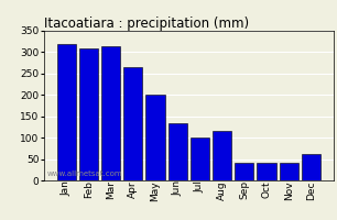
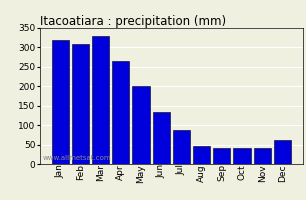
Mar: 315 -> 330
Jul: 100 -> 87
Aug: 115 -> 47
